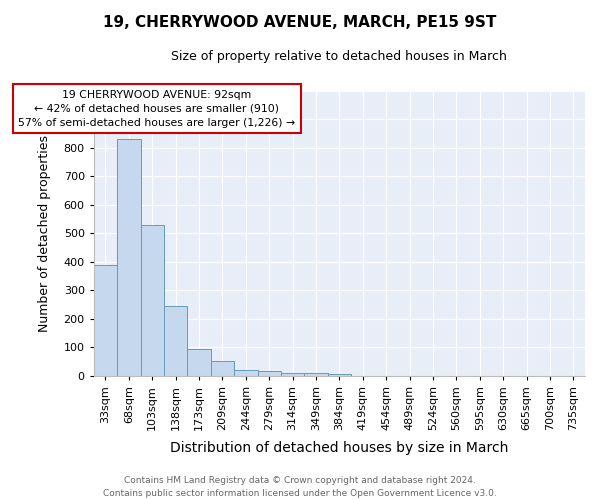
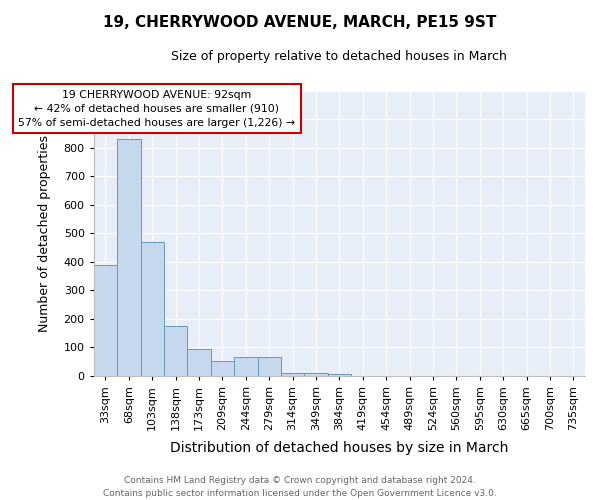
103sqm: 530 -> 470
138sqm: 243 -> 175
244sqm: 20 -> 65
279sqm: 15 -> 65
